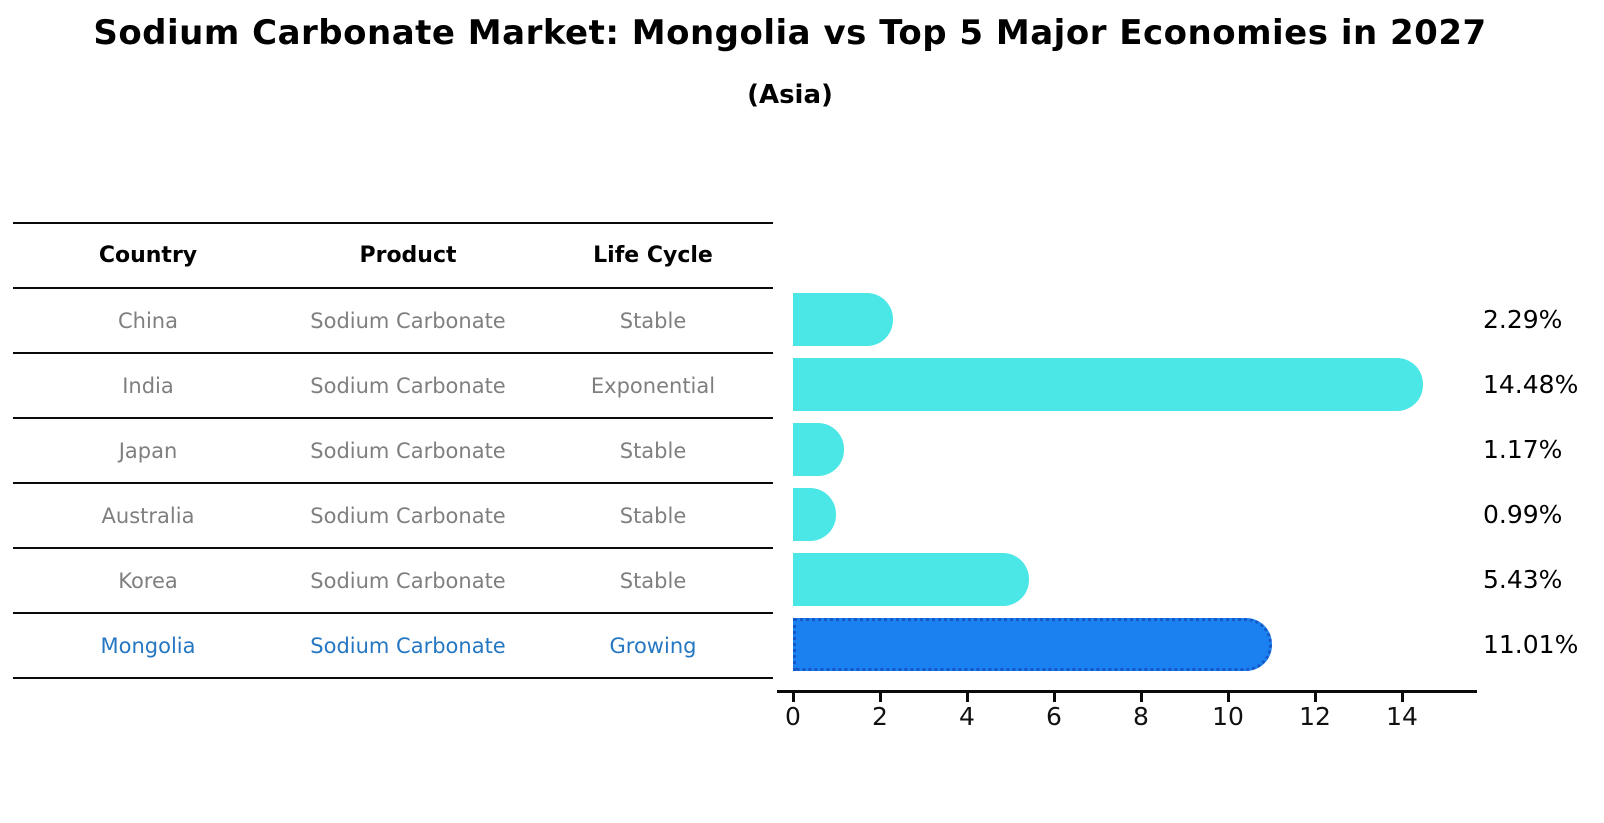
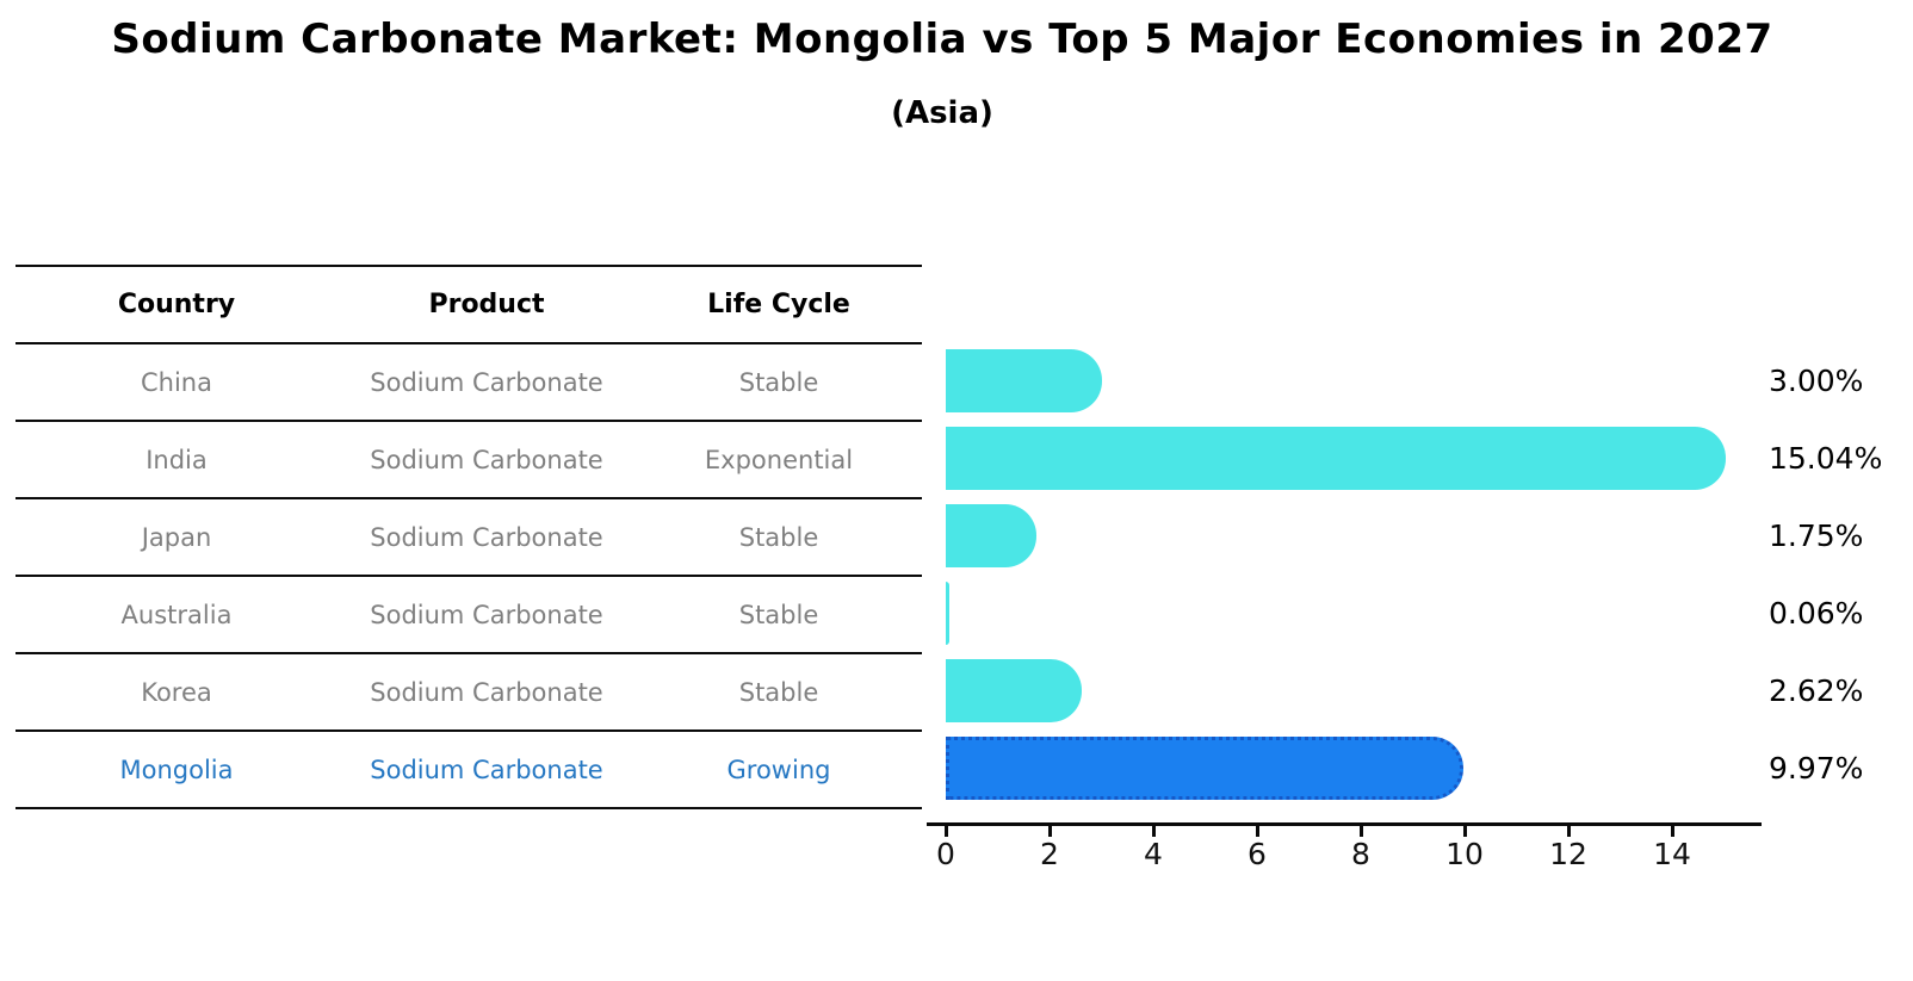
China: 2.29% -> 3.00%
India: 14.48% -> 15.04%
Japan: 1.17% -> 1.75%
Australia: 0.99% -> 0.06%
Korea: 5.43% -> 2.62%
Mongolia: 11.01% -> 9.97%
